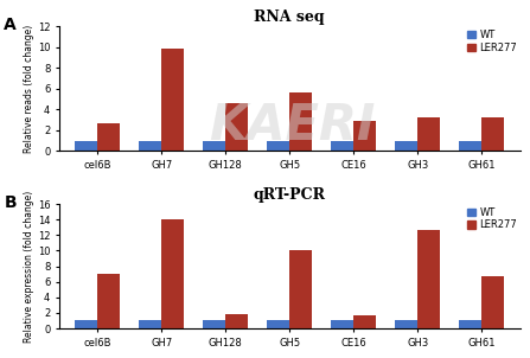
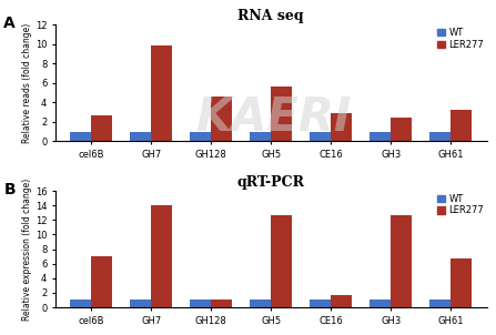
RNA seq/LER277/GH3: 3.3 -> 2.4
qRT-PCR/LER277/GH128: 1.9 -> 1.0
qRT-PCR/LER277/GH5: 10.0 -> 12.6
